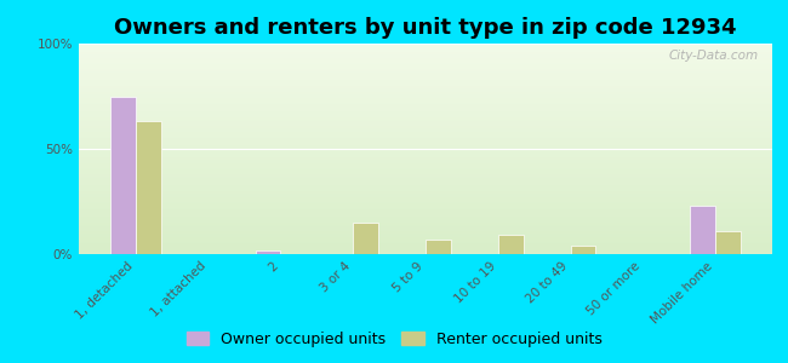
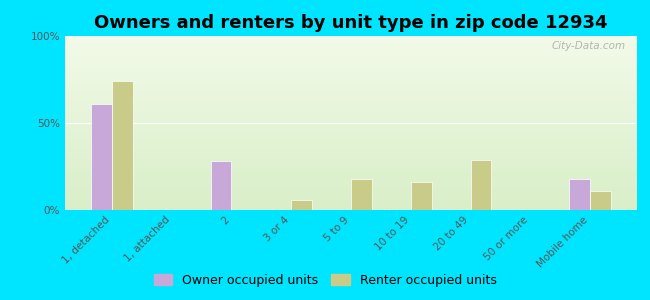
Owner occupied units/1, detached: 75% -> 61%
Renter occupied units/1, detached: 63% -> 74%
Owner occupied units/2: 2% -> 28%
Renter occupied units/3 or 4: 15% -> 6%
Renter occupied units/5 to 9: 7% -> 18%
Renter occupied units/10 to 19: 9% -> 16%
Renter occupied units/20 to 49: 4% -> 29%
Owner occupied units/Mobile home: 23% -> 18%
